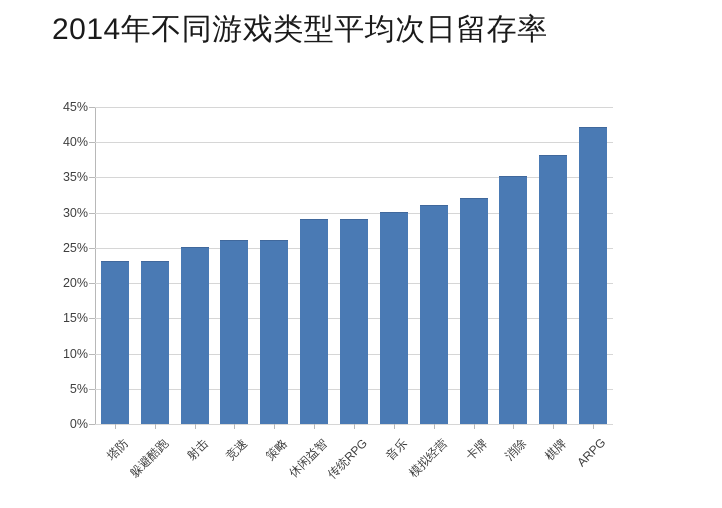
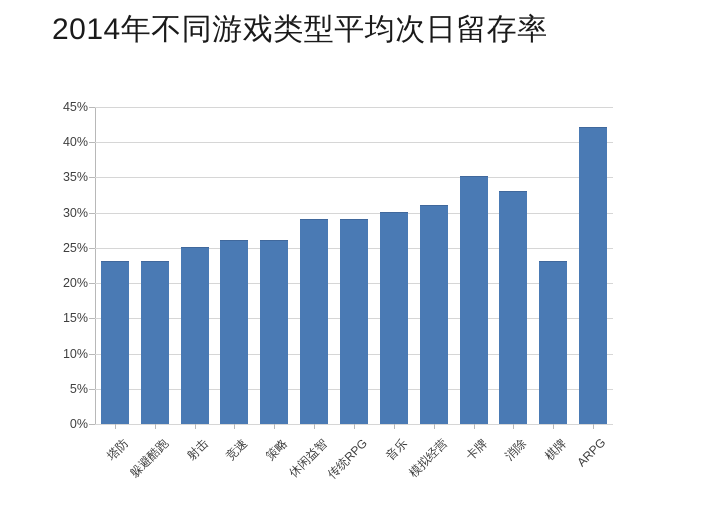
卡牌: 32% -> 35%
消除: 35% -> 33%
棋牌: 38% -> 23%
